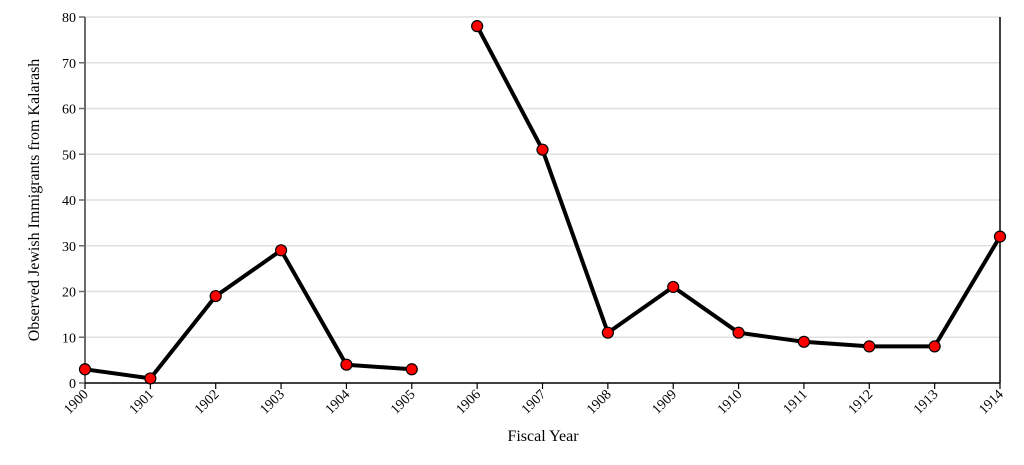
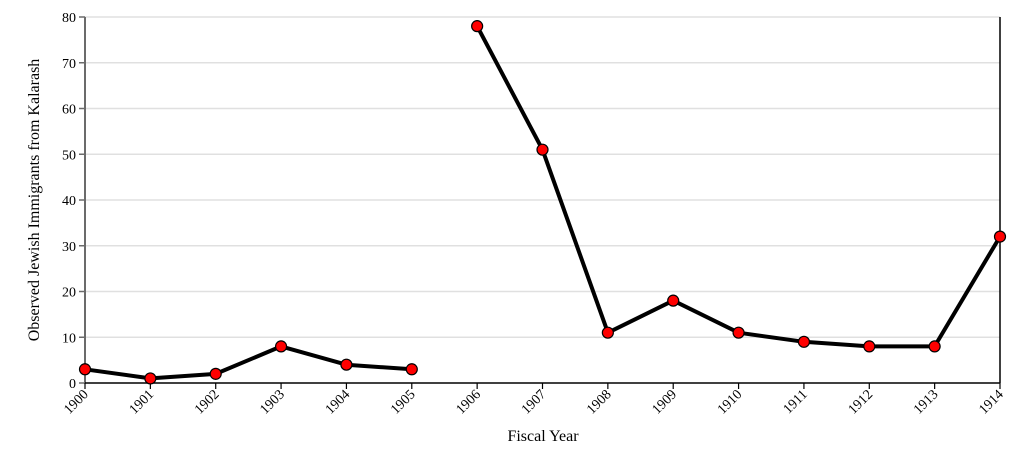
1902: 19 -> 2
1903: 29 -> 8
1909: 21 -> 18
